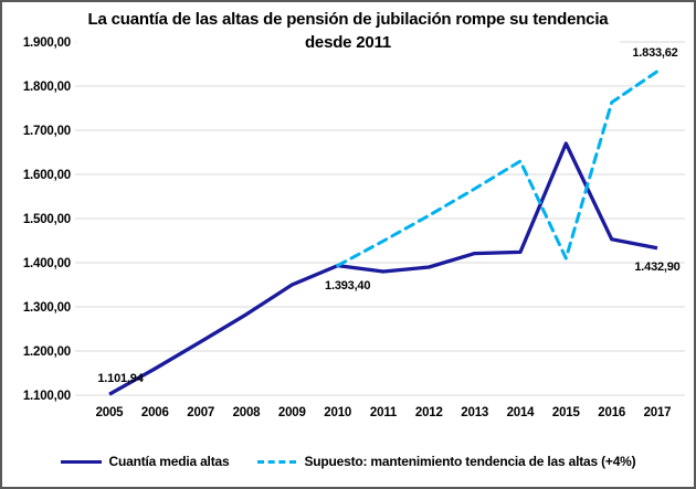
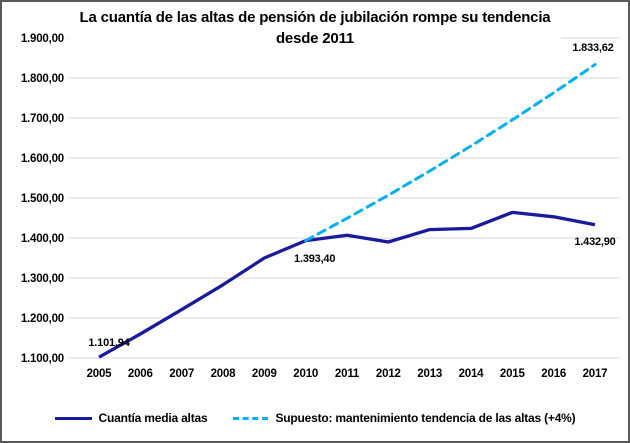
Cuantía media altas/2011: 1380 -> 1410
Cuantía media altas/2015: 1670 -> 1460
Supuesto: mantenimiento tendencia de las altas (+4%)/2015: 1410 -> 1700
